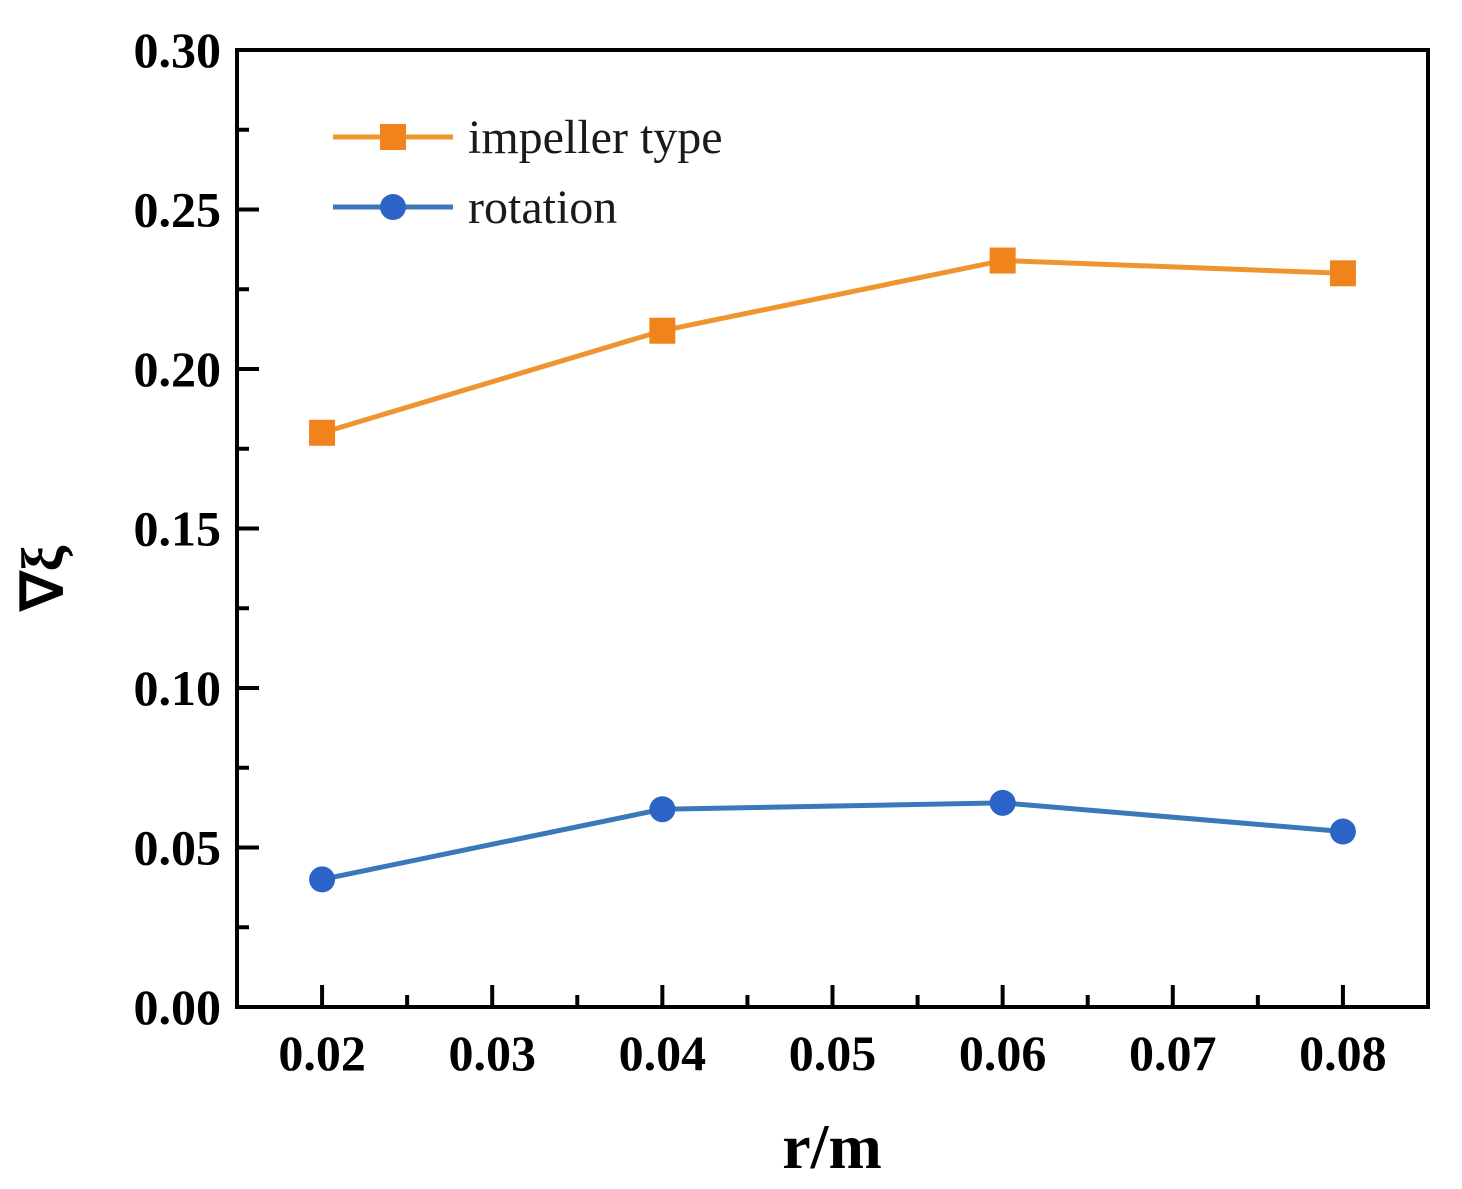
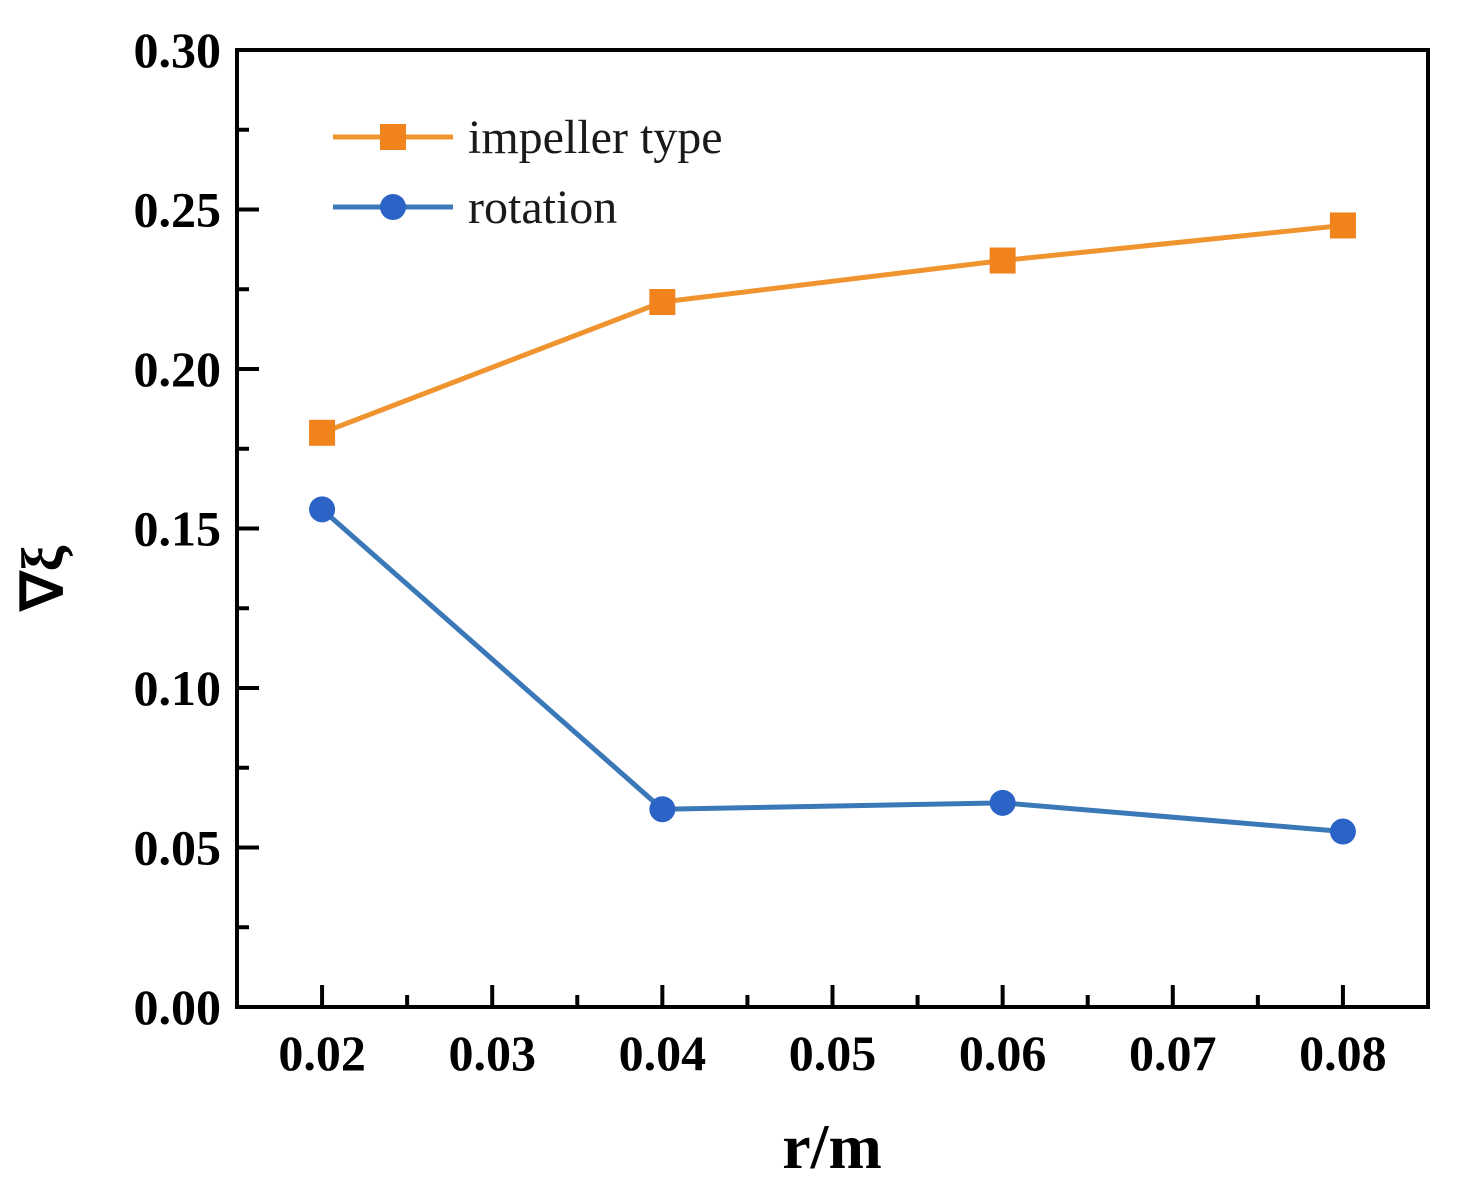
rotation/0.02: 0.040 -> 0.156
impeller type/0.04: 0.212 -> 0.221
impeller type/0.08: 0.230 -> 0.245
